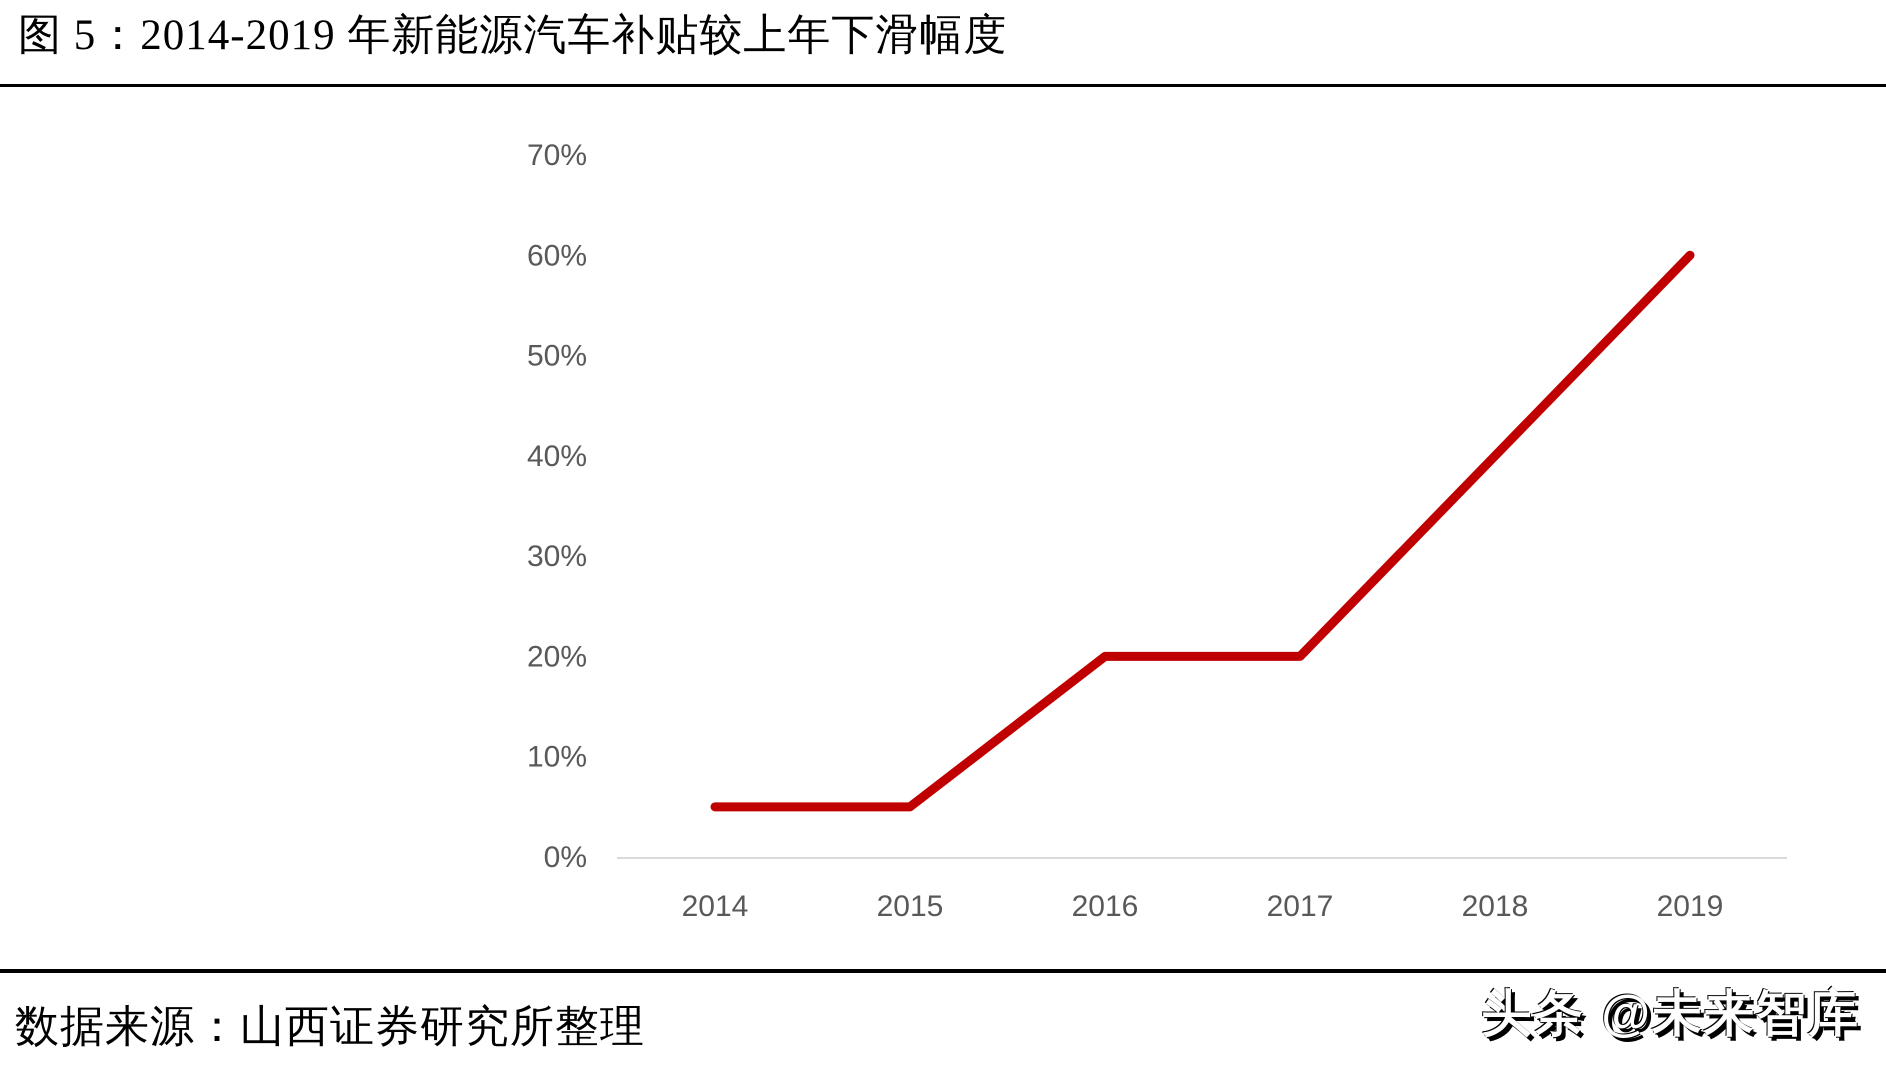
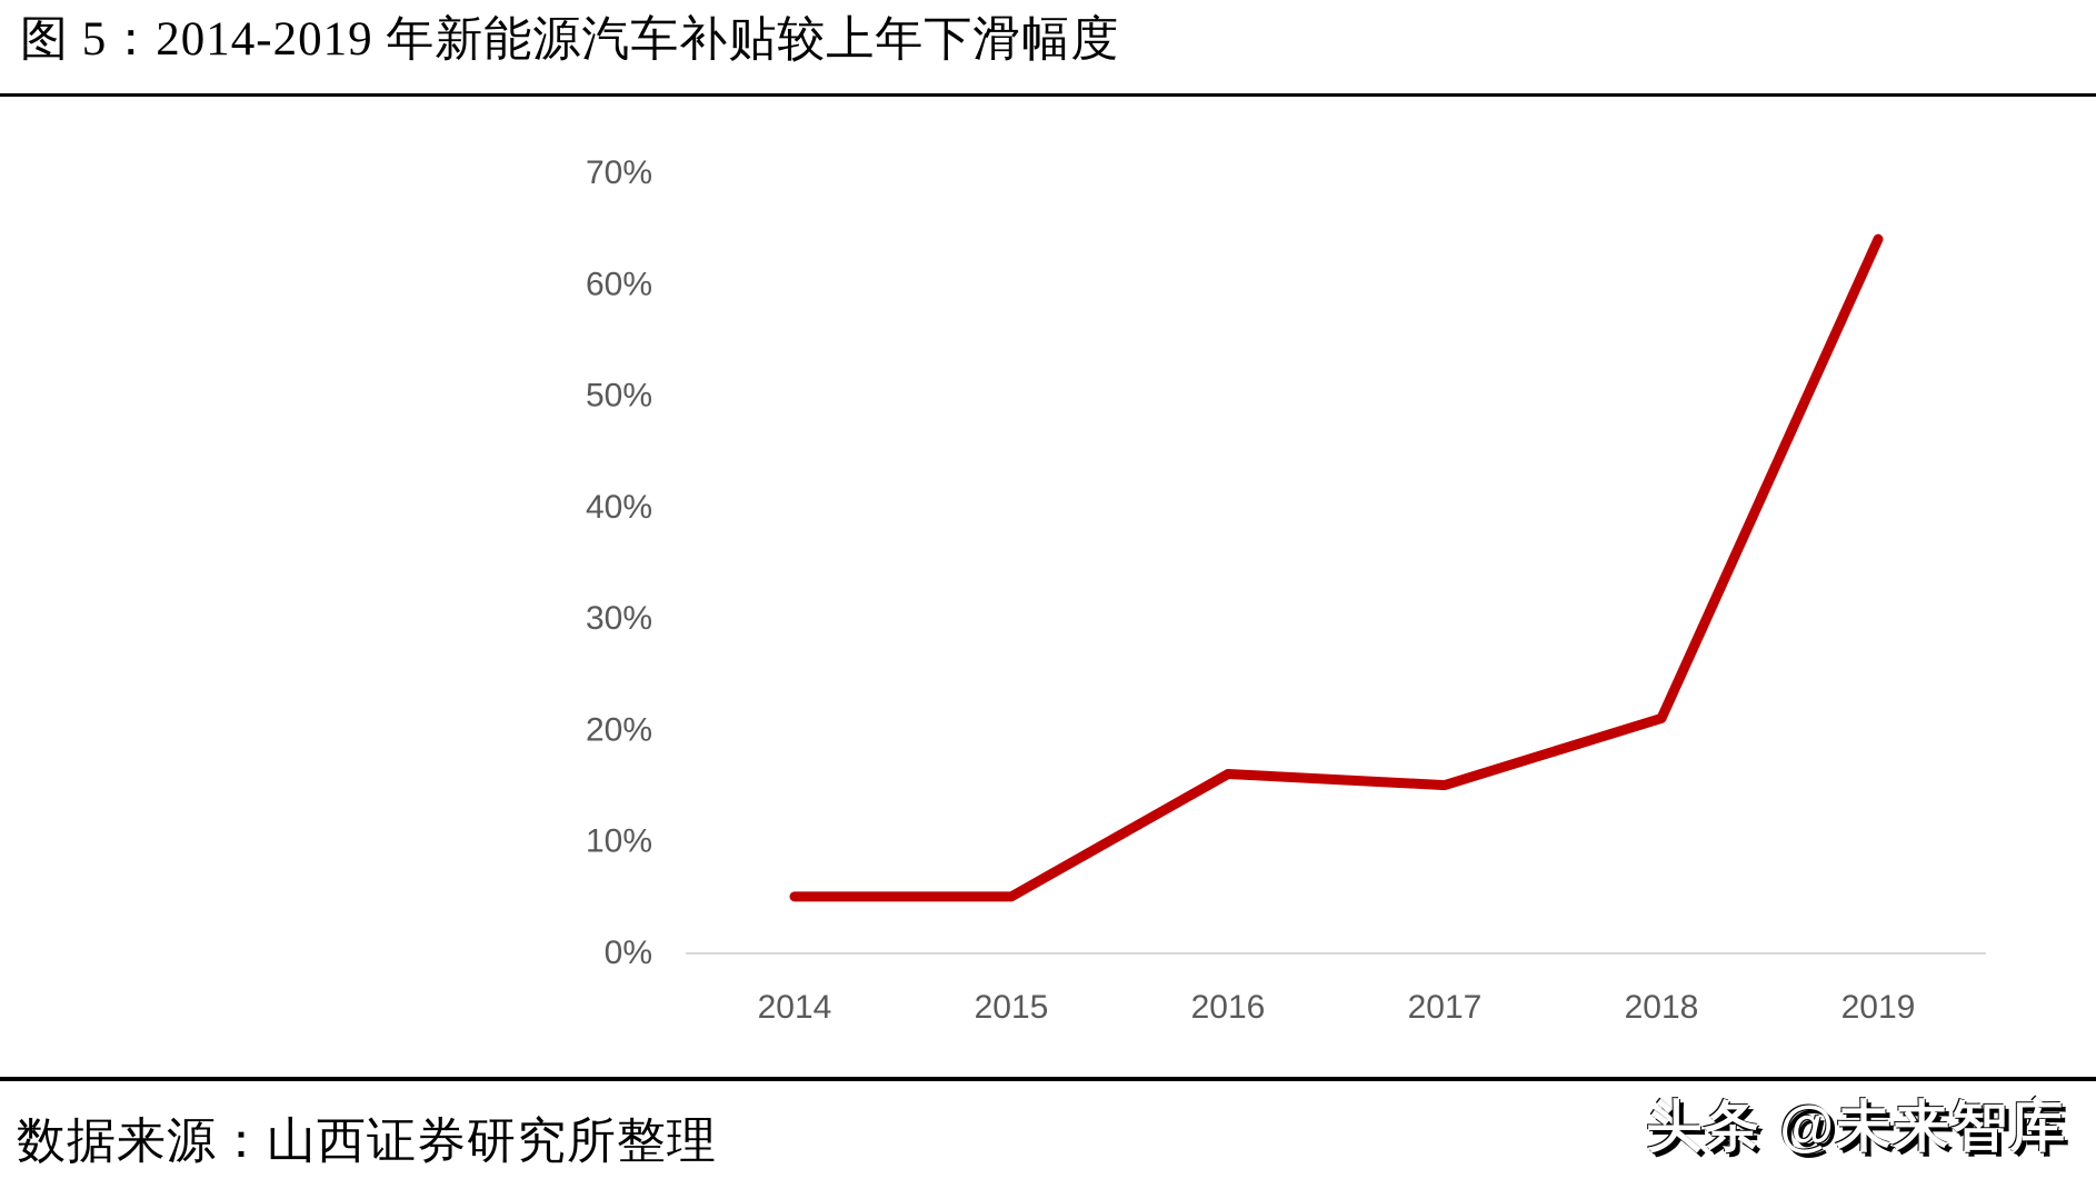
2016: 20% -> 16%
2017: 20% -> 15%
2018: 40% -> 21%
2019: 60% -> 64%
